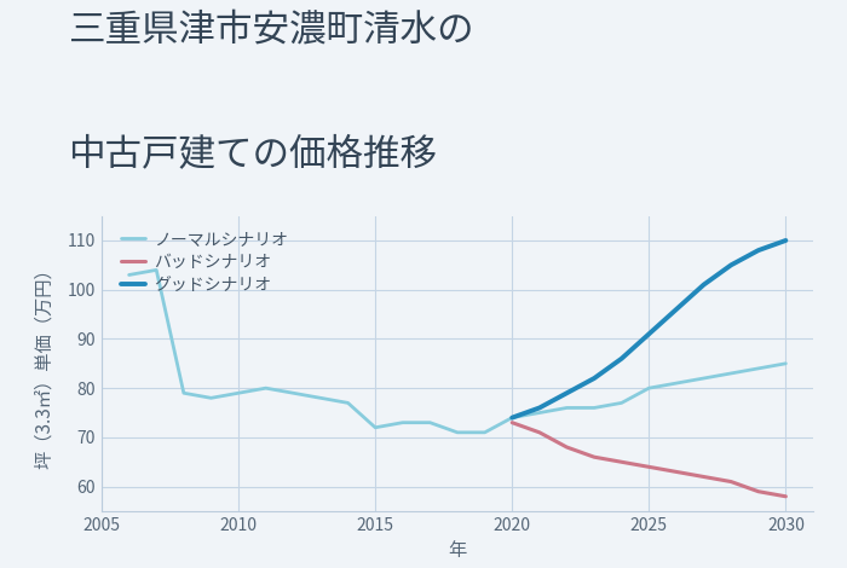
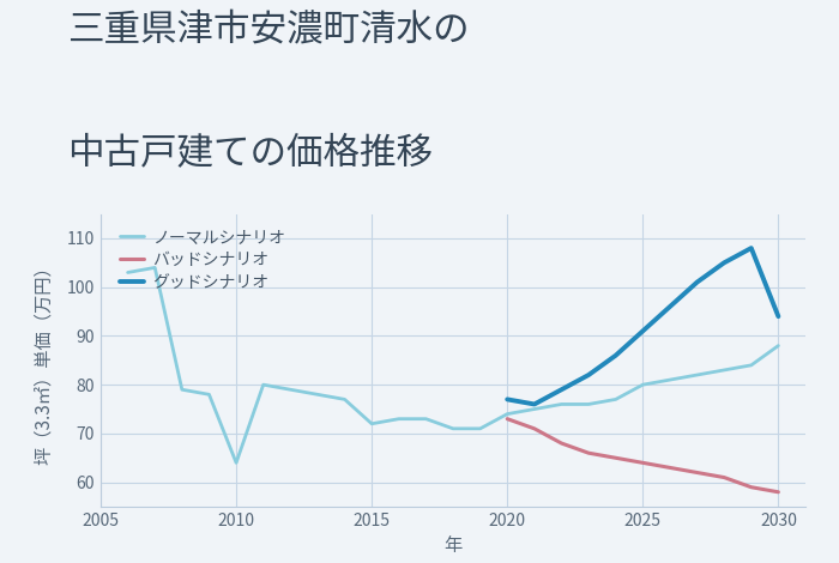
ノーマルシナリオ/2010: 79 -> 64
グッドシナリオ/2020: 74 -> 77
グッドシナリオ/2030: 110 -> 94
ノーマルシナリオ/2030: 85 -> 88
